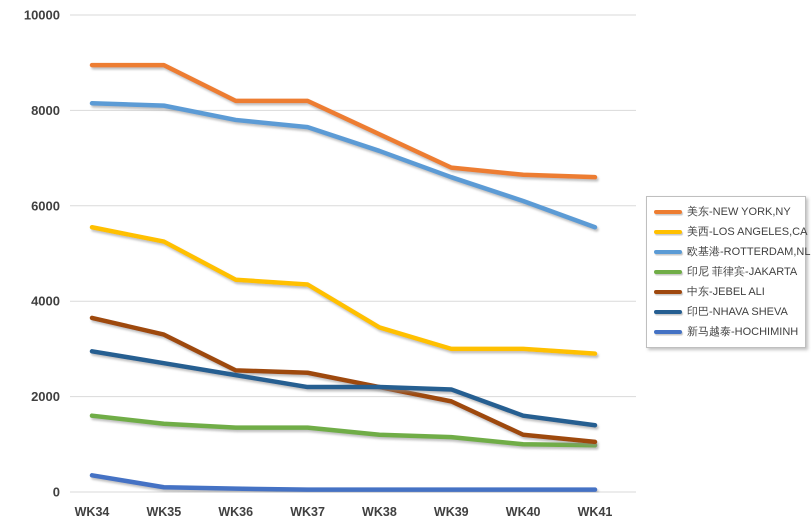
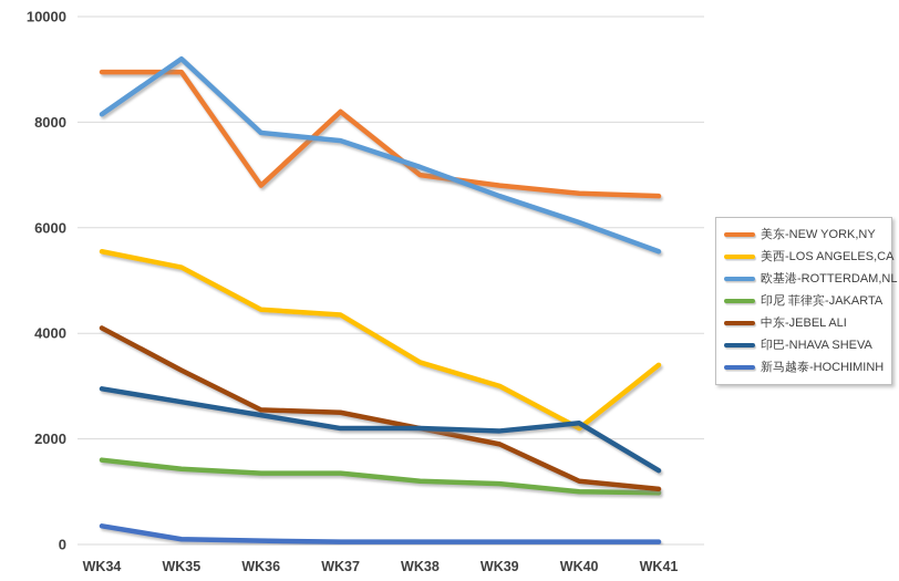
中东-JEBEL ALI/WK34: 3600 -> 4100
欧基港-ROTTERDAM,NL/WK35: 8100 -> 9200
美东-NEW YORK,NY/WK36: 8200 -> 6800
美东-NEW YORK,NY/WK38: 7500 -> 7000
美西-LOS ANGELES,CA/WK40: 3000 -> 2200
印巴-NHAVA SHEVA/WK40: 1600 -> 2300
美西-LOS ANGELES,CA/WK41: 2900 -> 3400
